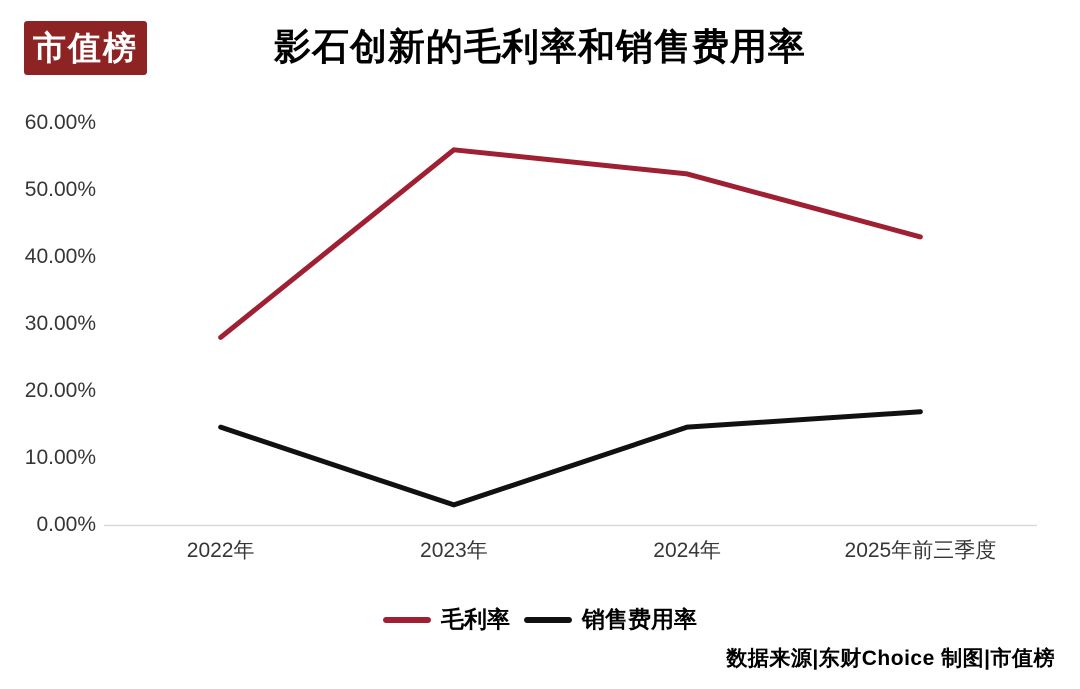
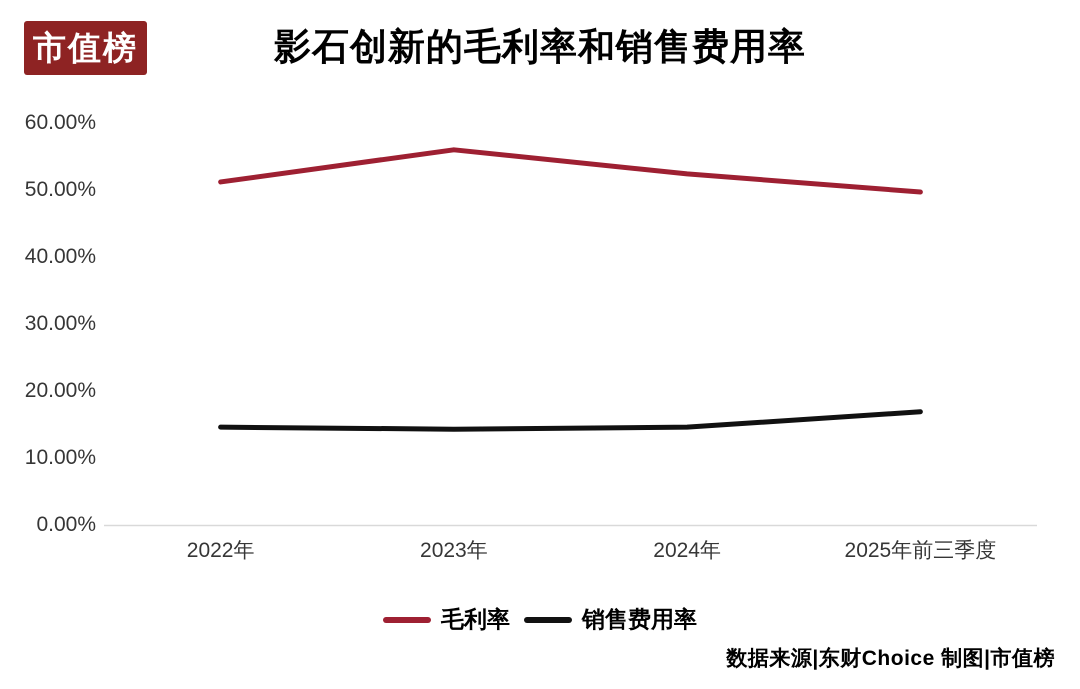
毛利率/2022年: 28% -> 51%
销售费用率/2023年: 3% -> 14%
毛利率/2025年前三季度: 43% -> 50%
